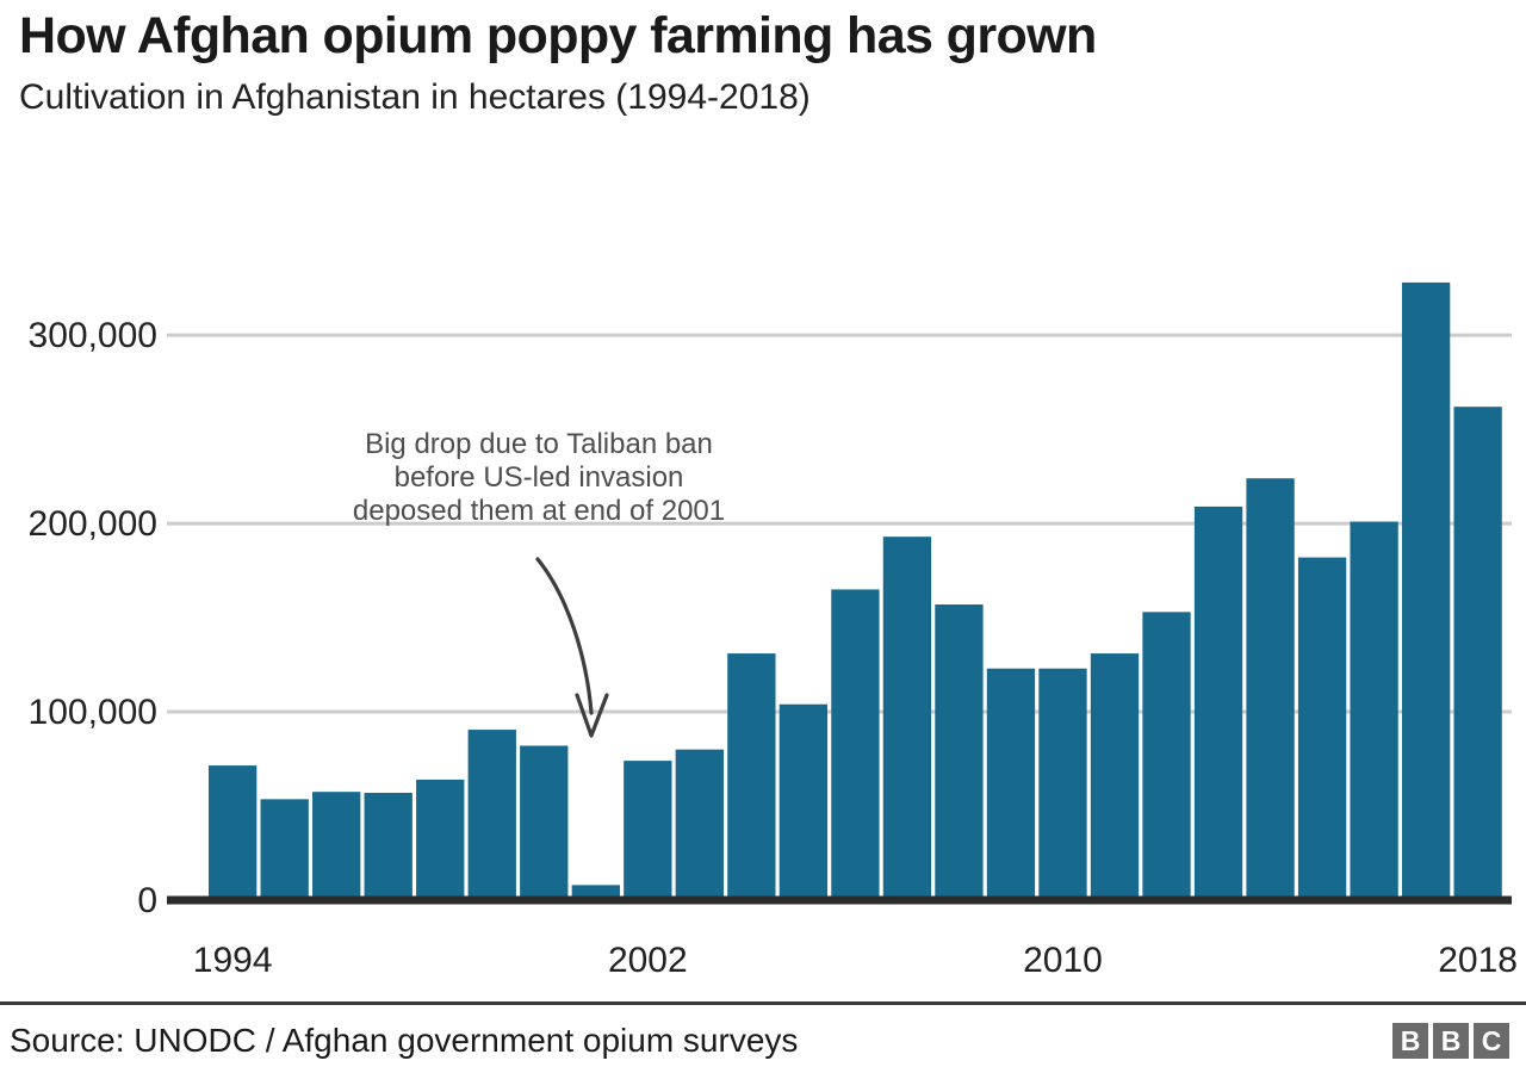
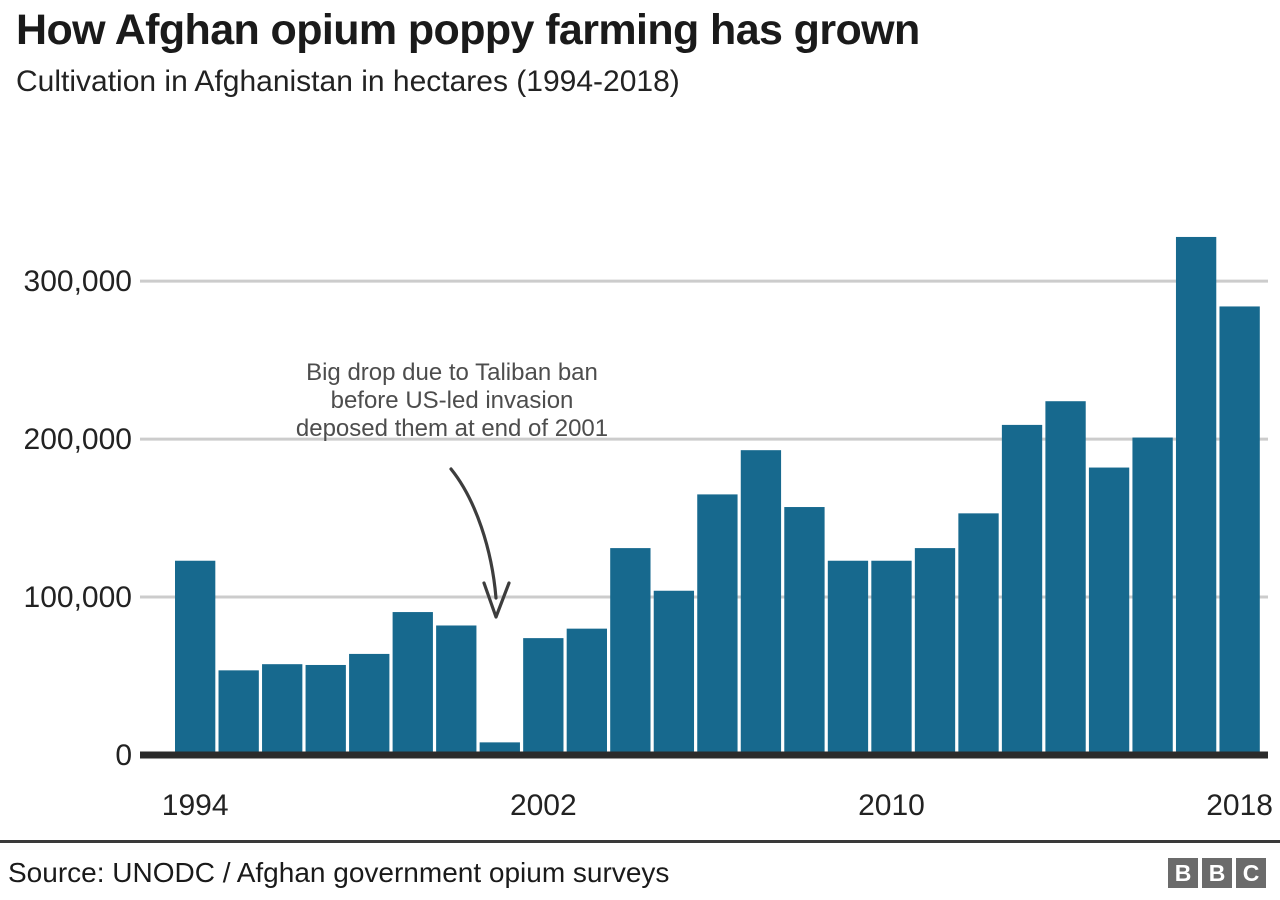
1994: 72000 -> 123000
2018: 262000 -> 284000
